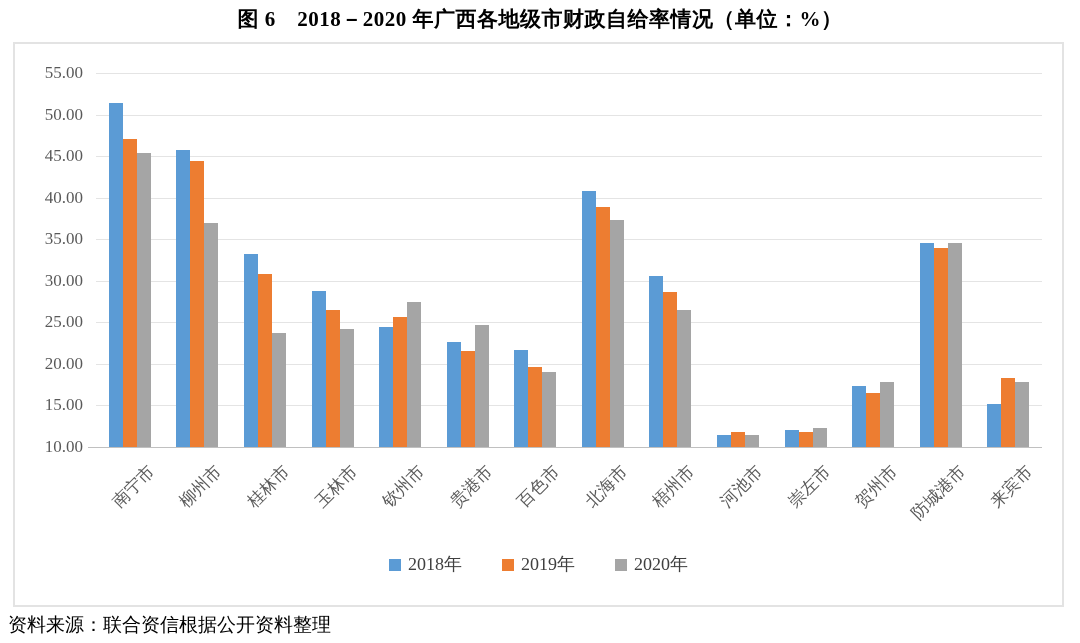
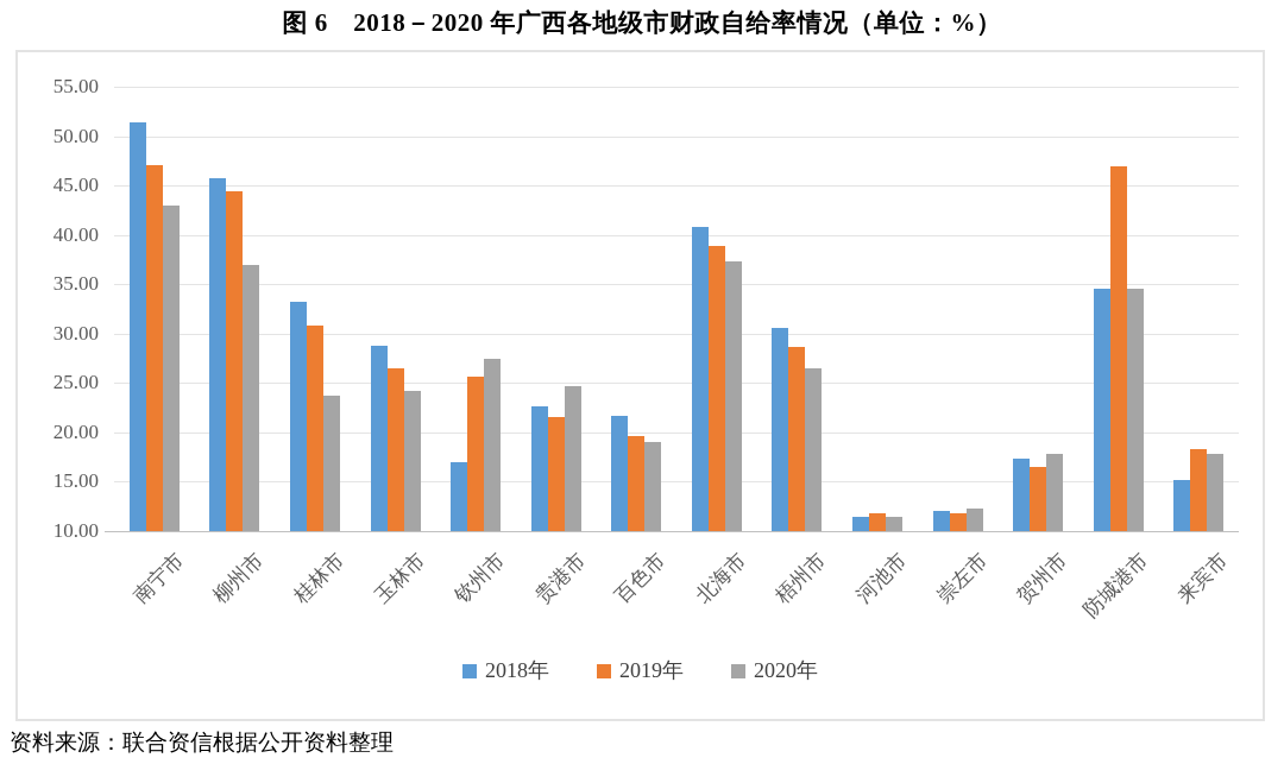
2020年/南宁市: 45 -> 43
2018年/钦州市: 24 -> 17
2019年/防城港市: 34 -> 47
